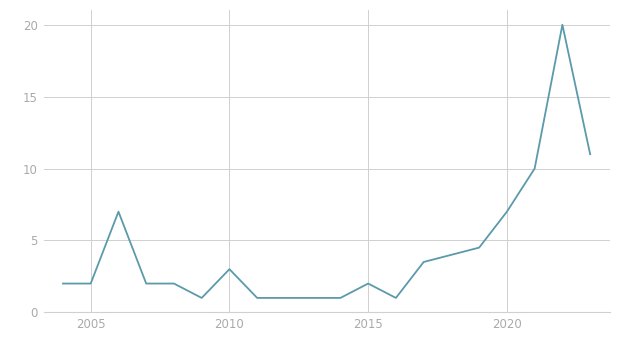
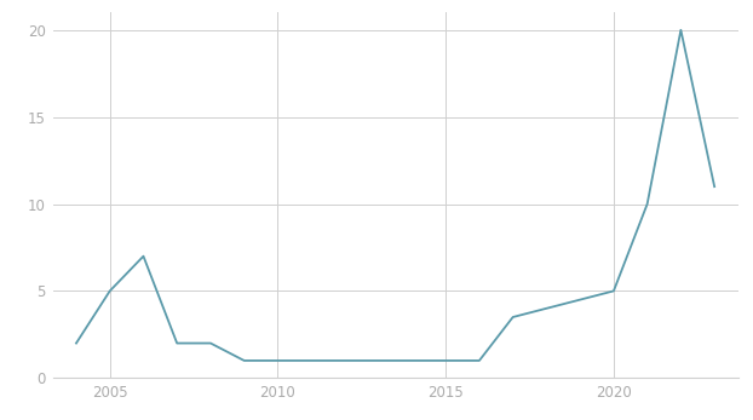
2005: 2.0 -> 5.0
2010: 3.0 -> 1.0
2015: 2.0 -> 1.0
2020: 7.0 -> 5.0
